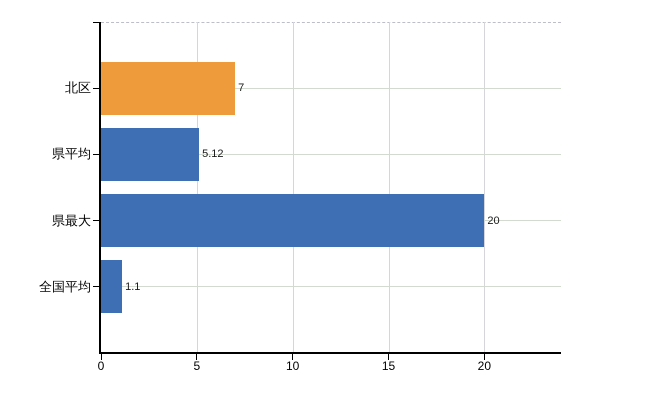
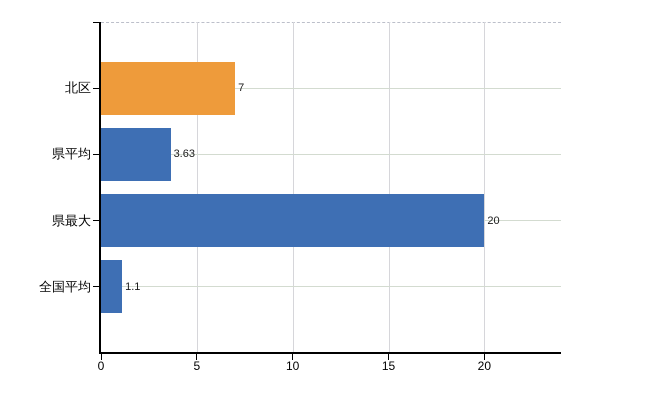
県平均: 5.12 -> 3.63
